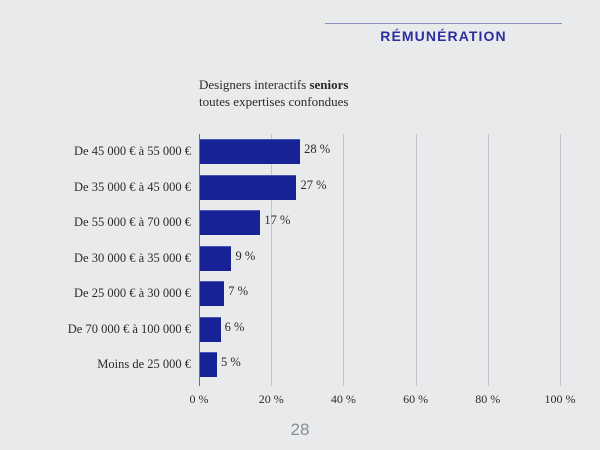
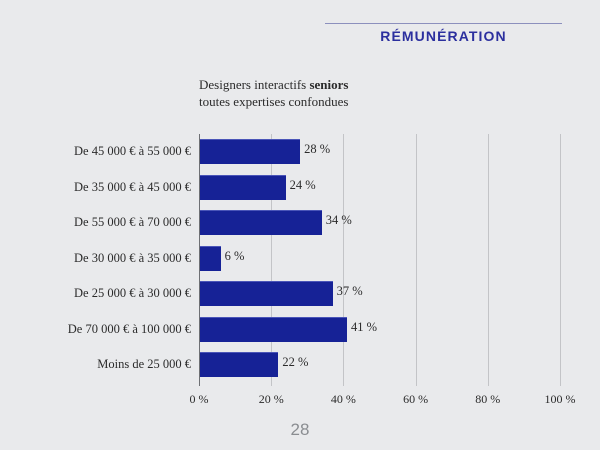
De 35 000 € à 45 000 €: 27 -> 24
De 55 000 € à 70 000 €: 17 -> 34
De 30 000 € à 35 000 €: 9 -> 6
De 25 000 € à 30 000 €: 7 -> 37
De 70 000 € à 100 000 €: 6 -> 41
Moins de 25 000 €: 5 -> 22
